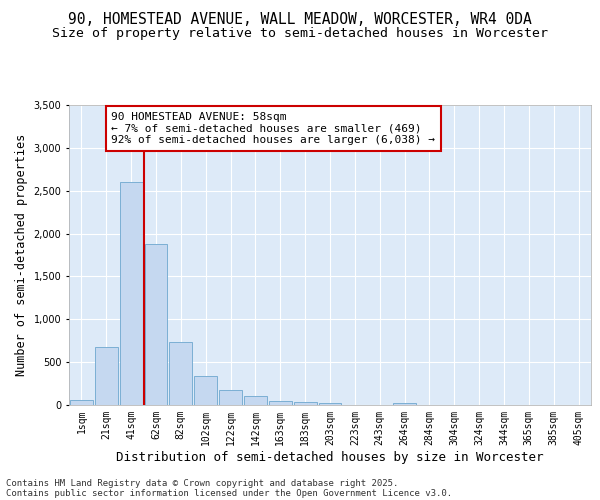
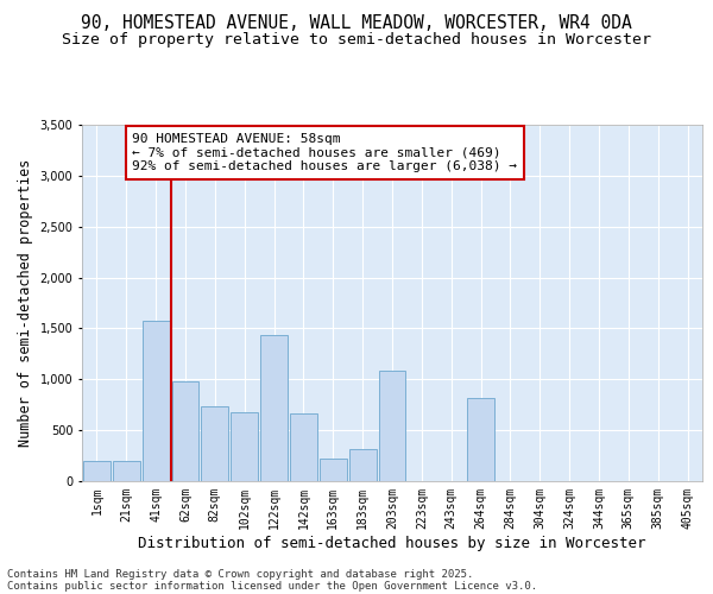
1sqm: 60 -> 200
21sqm: 680 -> 200
41sqm: 2,600 -> 1,580
62sqm: 1,880 -> 980
102sqm: 340 -> 680
122sqm: 170 -> 1,440
142sqm: 100 -> 660
163sqm: 40 -> 220
183sqm: 30 -> 320
203sqm: 20 -> 1,080
264sqm: 20 -> 820
